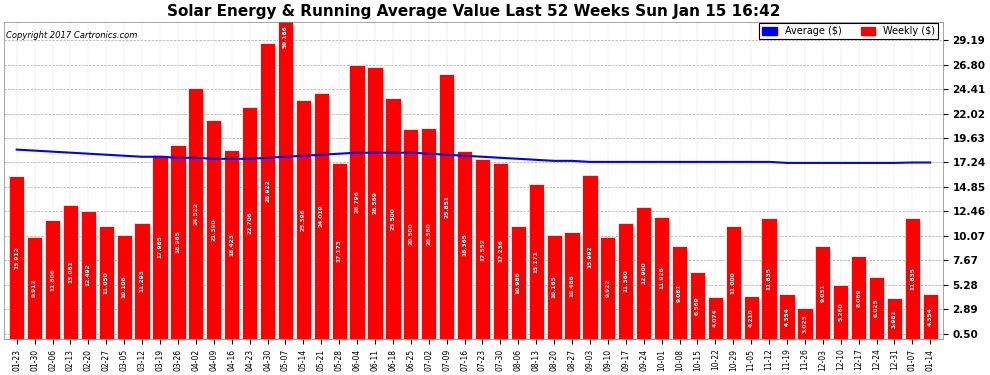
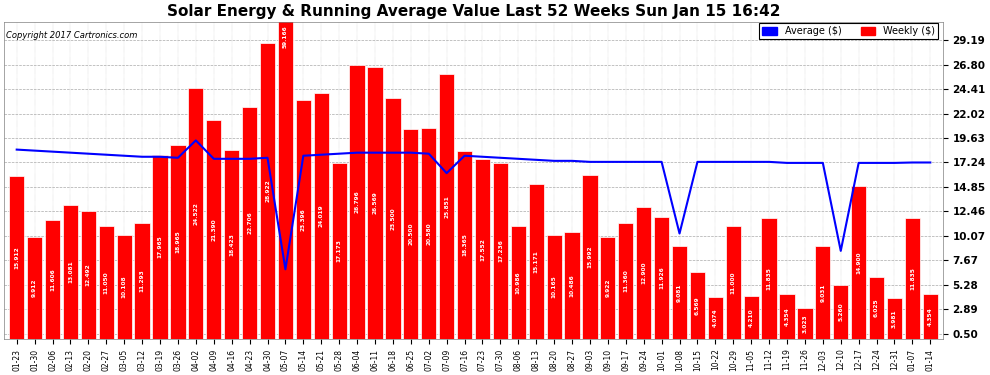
Average ($)/04-02: 17.7 -> 19.4
Average ($)/05-07: 17.8 -> 6.8
Average ($)/07-09: 18.0 -> 16.2
Average ($)/10-08: 17.3 -> 10.3
Average ($)/12-10: 17.2 -> 8.6
Weekly ($)/12-17: 8.1 -> 14.9
